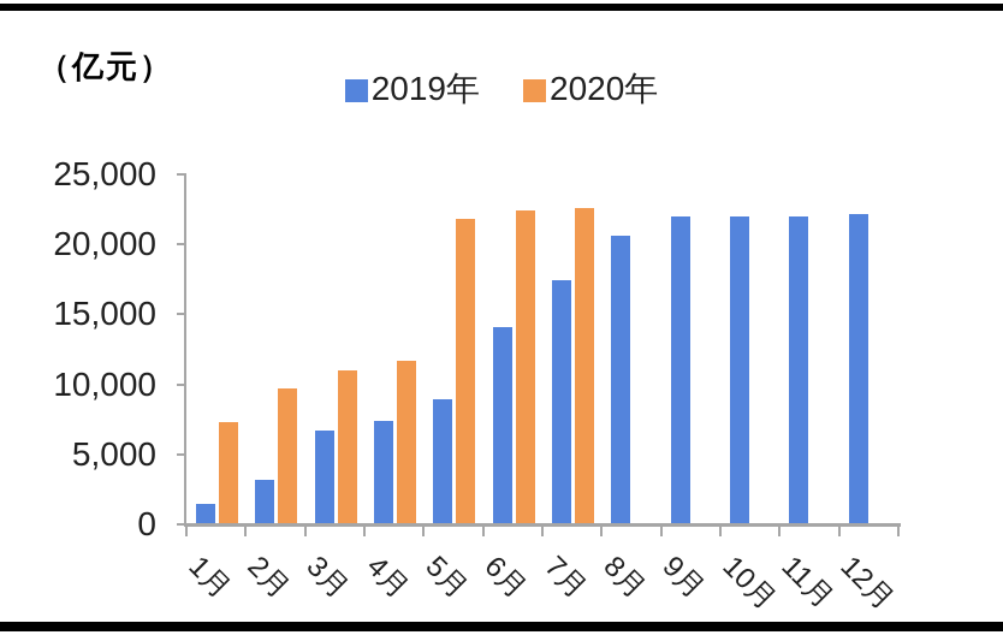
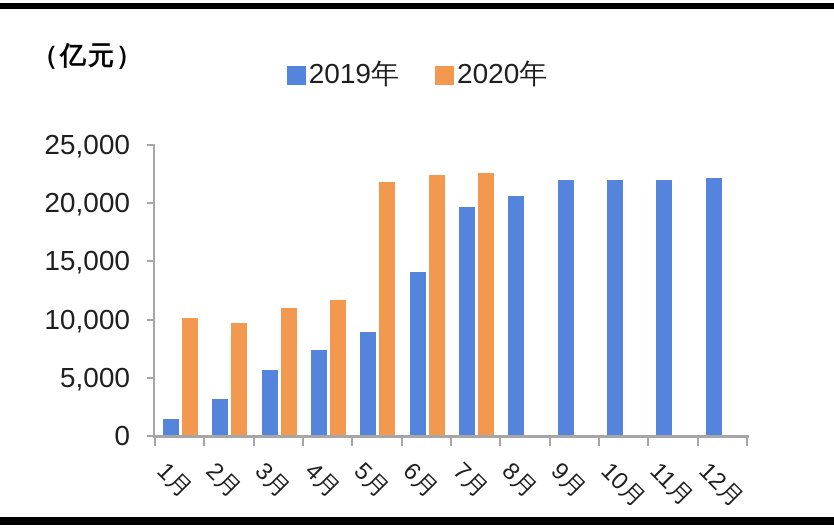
2020年/1月: 7300 -> 10100
2019年/3月: 6700 -> 5700
2019年/7月: 17400 -> 19700
